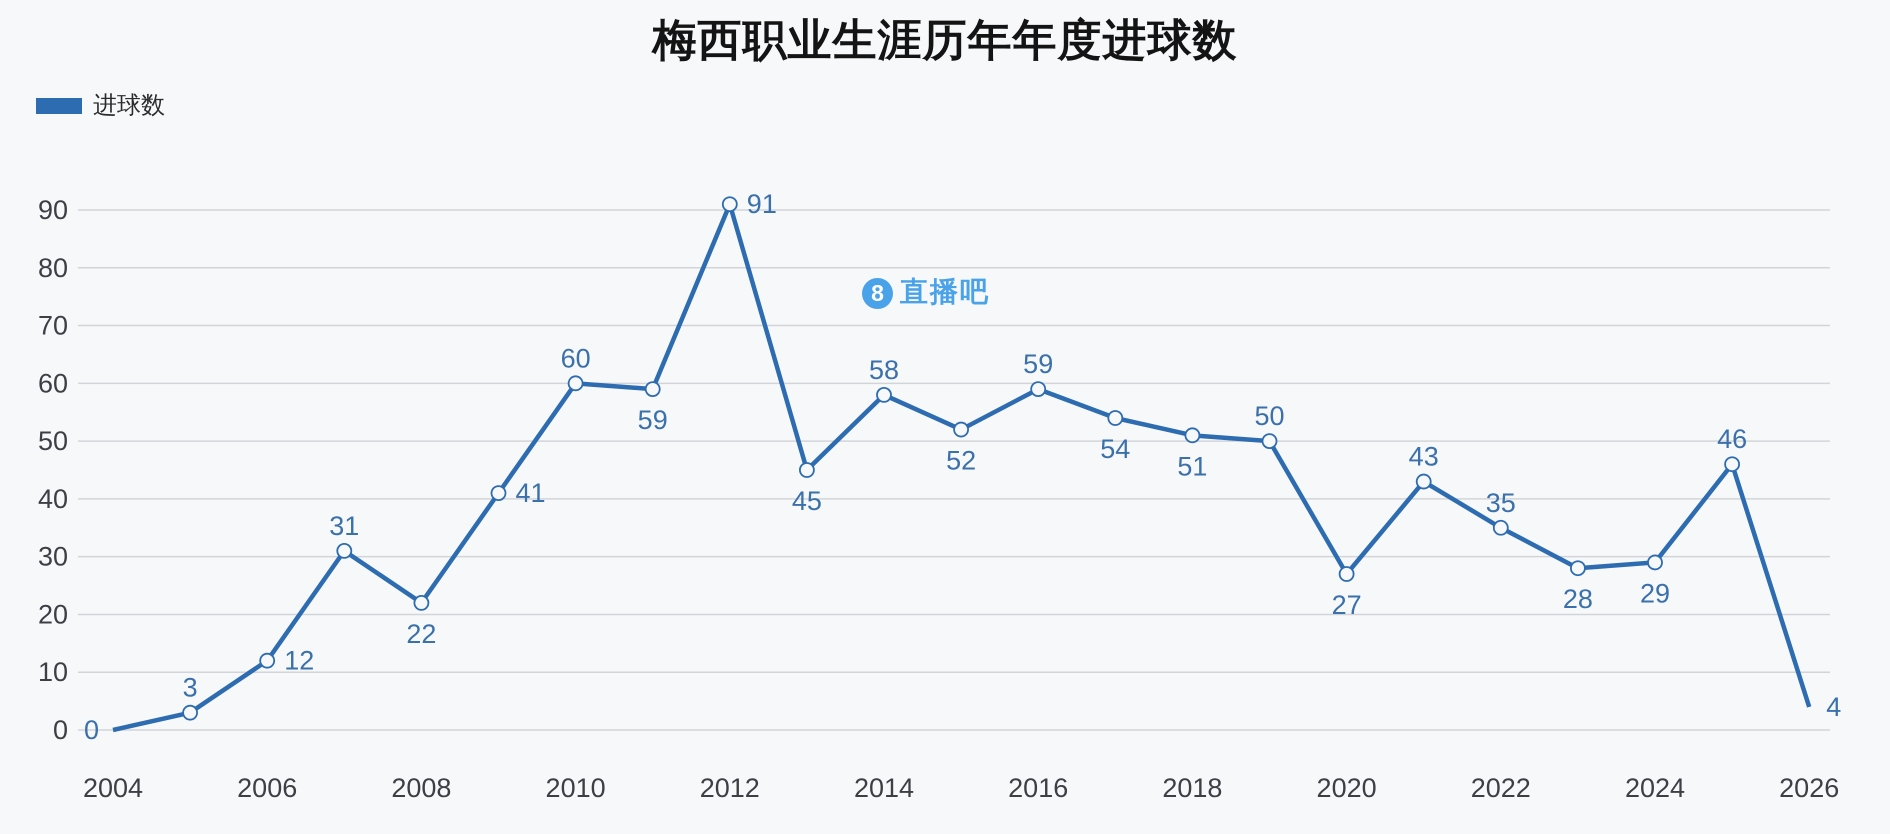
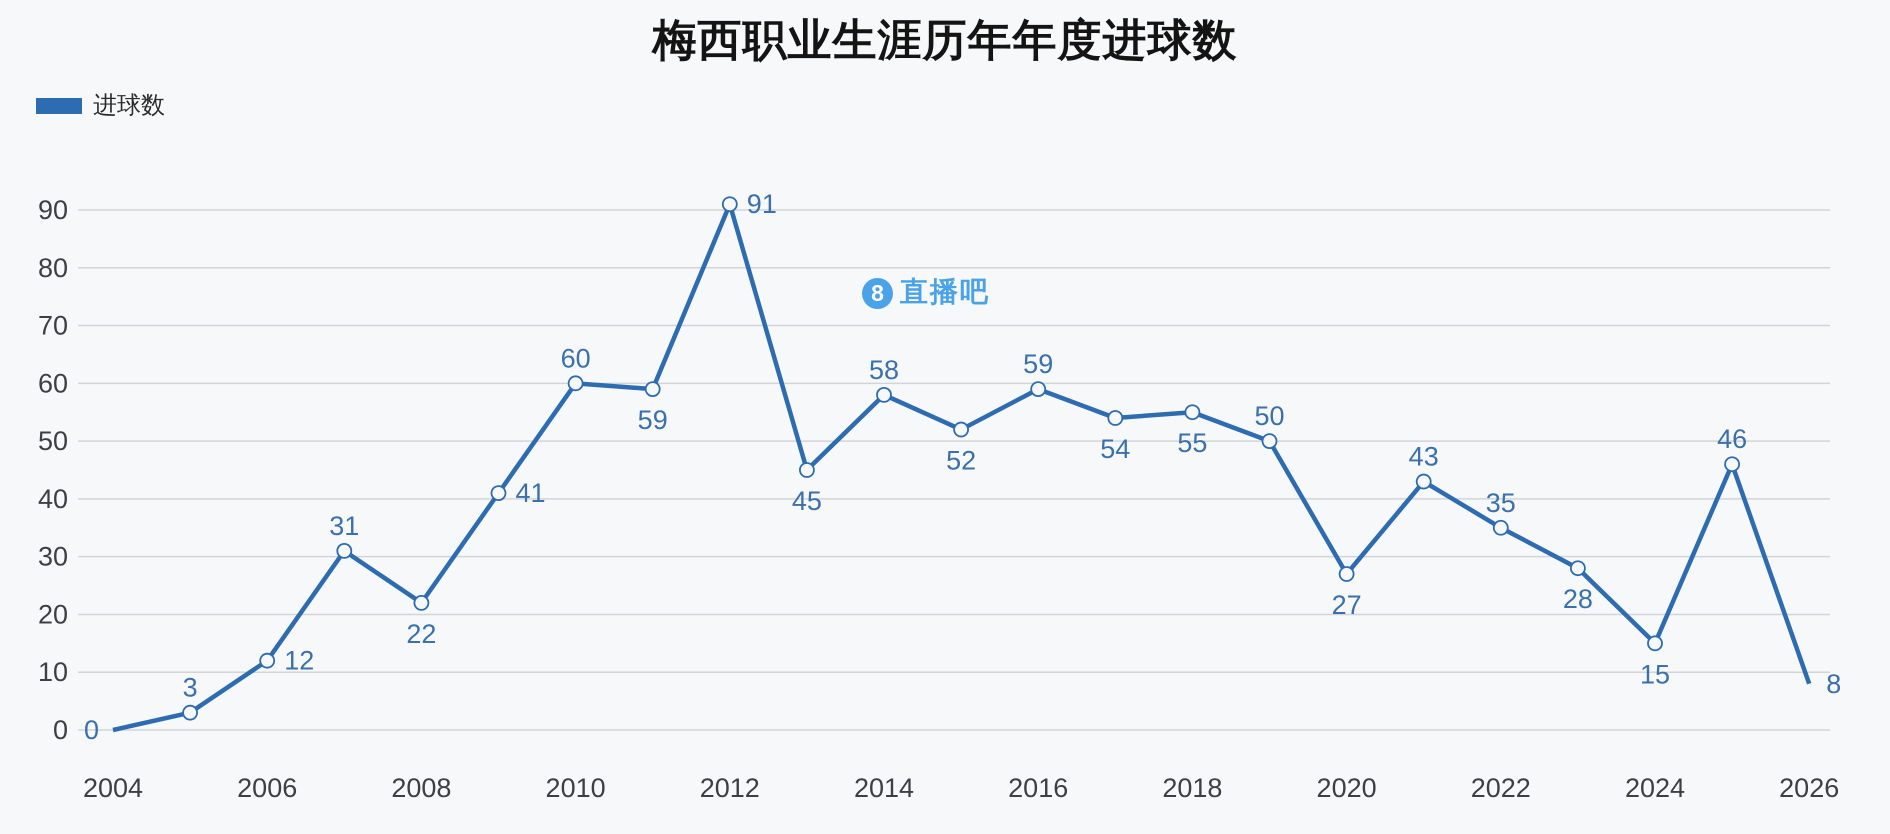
2018: 51 -> 55
2024: 29 -> 15
2026: 4 -> 8
